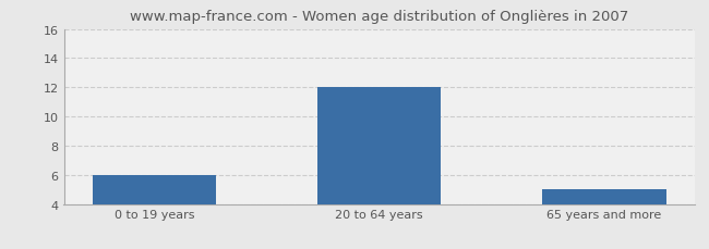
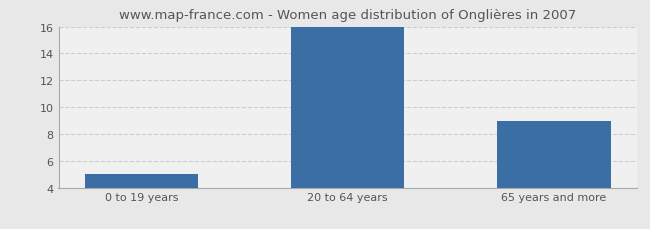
0 to 19 years: 6 -> 5
20 to 64 years: 12 -> 16
65 years and more: 5 -> 9
